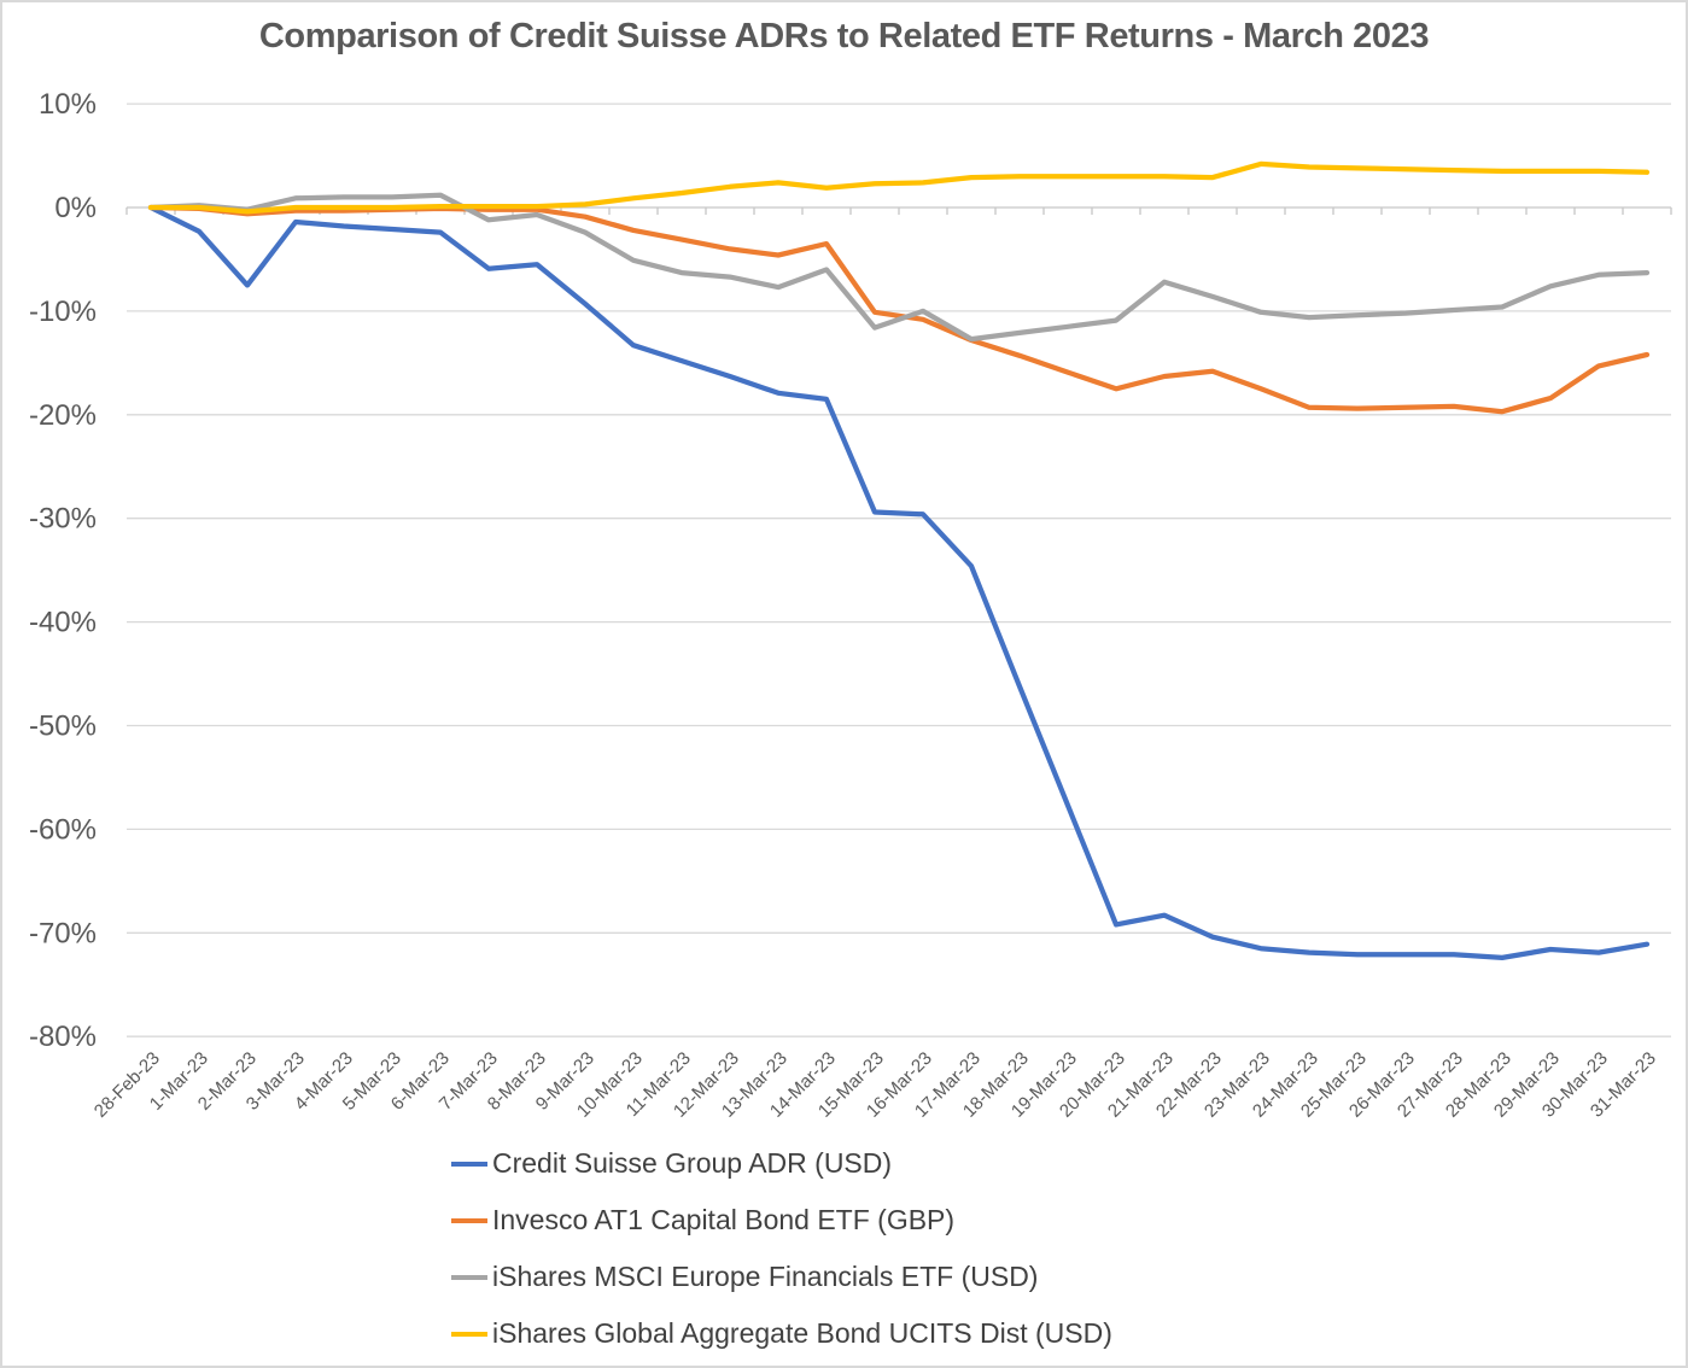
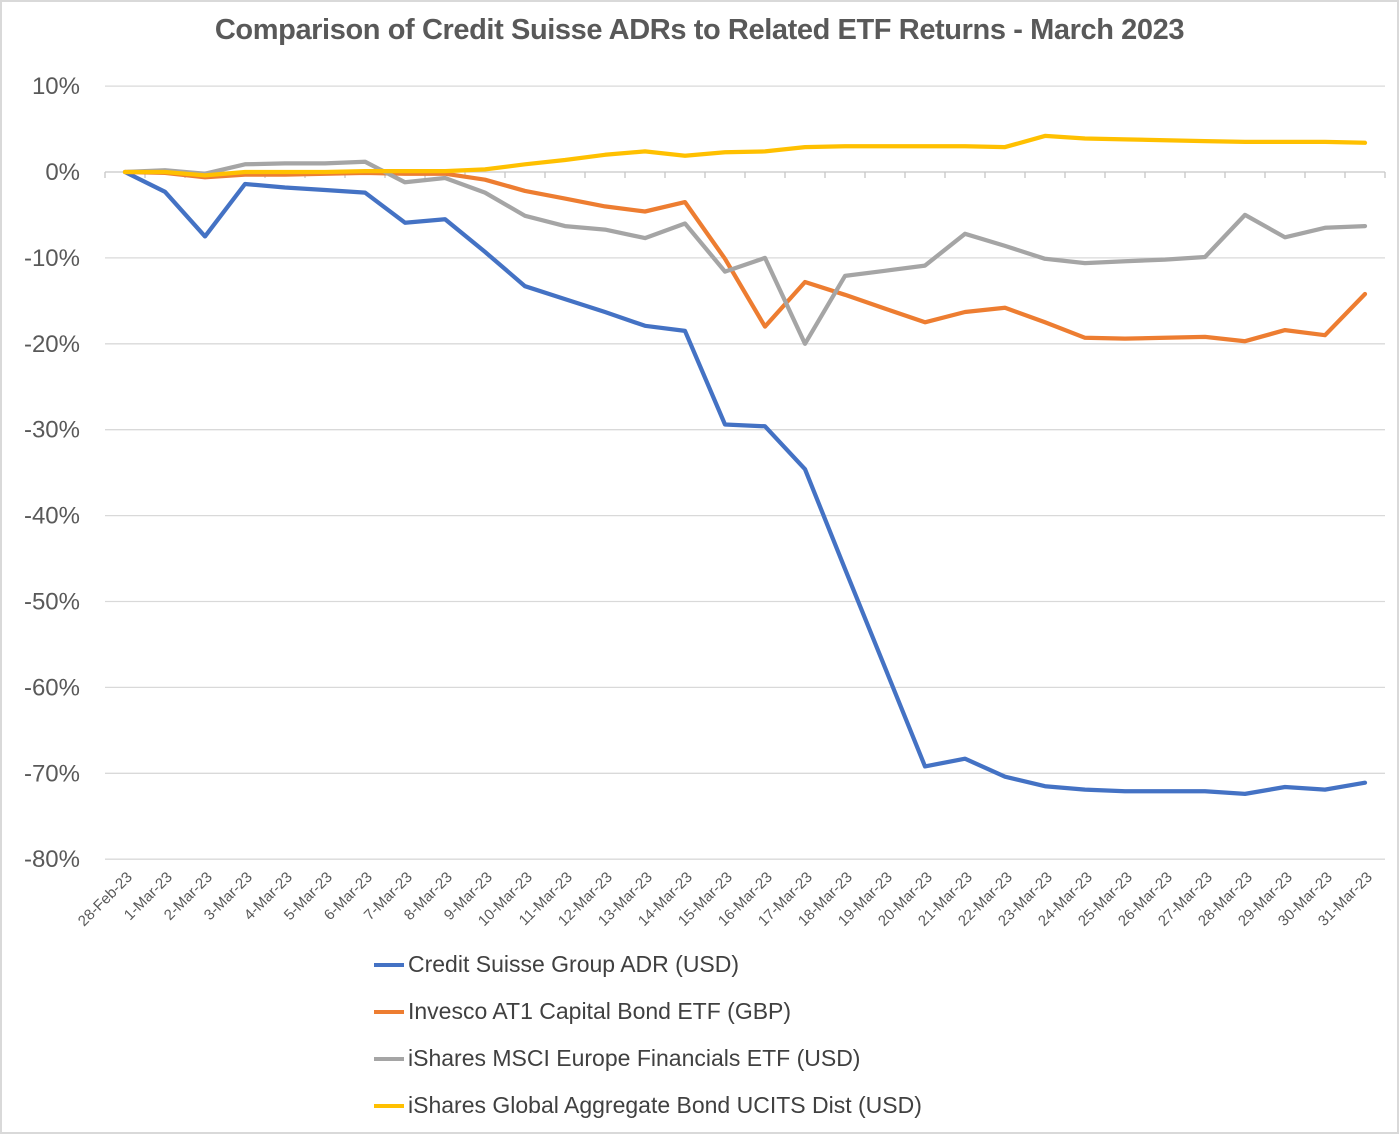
Invesco AT1 Capital Bond ETF (GBP)/16-Mar-23: -11% -> -18%
iShares MSCI Europe Financials ETF (USD)/17-Mar-23: -13% -> -20%
iShares MSCI Europe Financials ETF (USD)/28-Mar-23: -10% -> -5%
Invesco AT1 Capital Bond ETF (GBP)/30-Mar-23: -15% -> -19%
